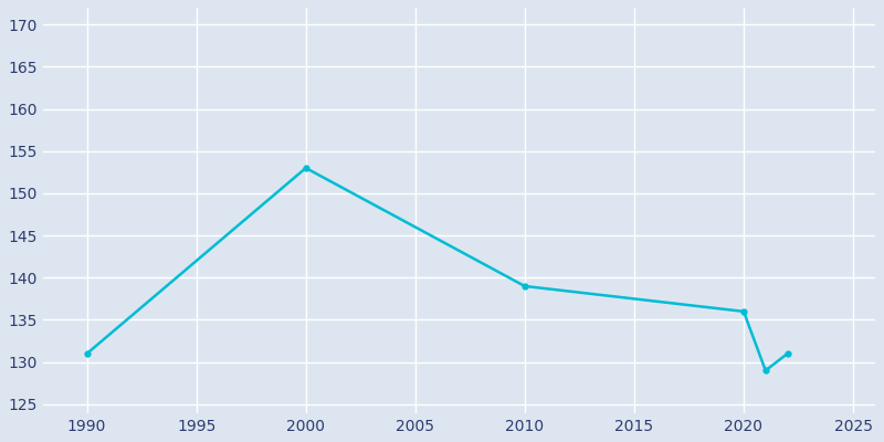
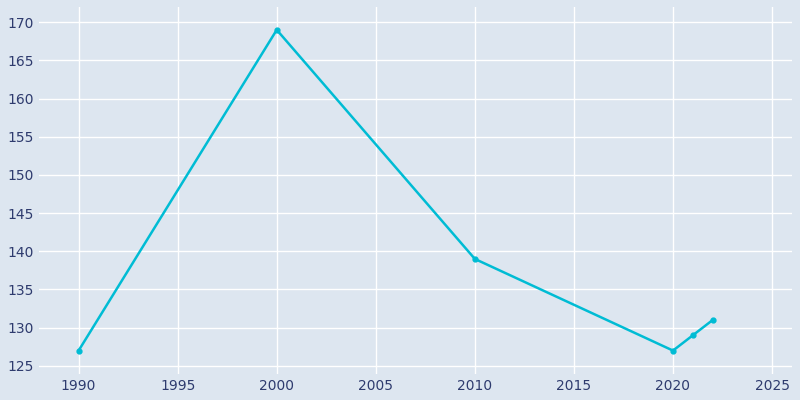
1990: 131 -> 127
2000: 153 -> 169
2020: 136 -> 127
